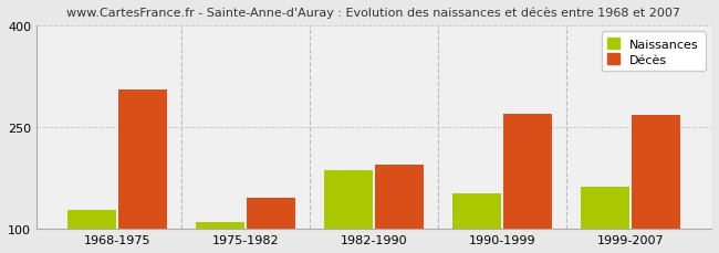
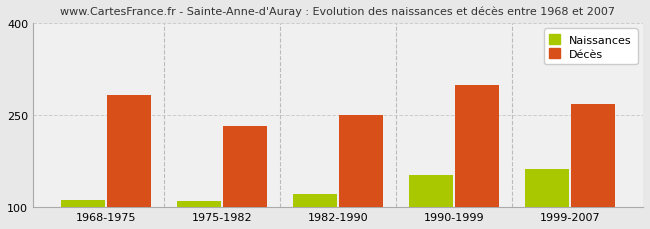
Naissances/1968-1975: 128 -> 112
Décès/1968-1975: 306 -> 283
Décès/1975-1982: 146 -> 232
Naissances/1982-1990: 186 -> 122
Décès/1982-1990: 194 -> 250
Décès/1990-1999: 270 -> 298
